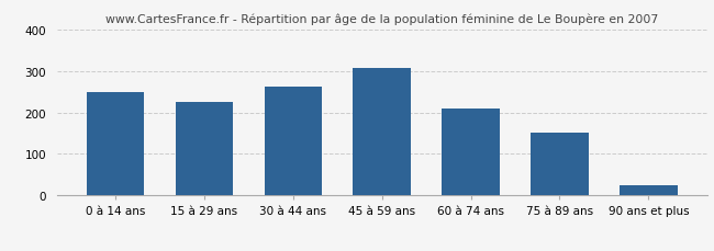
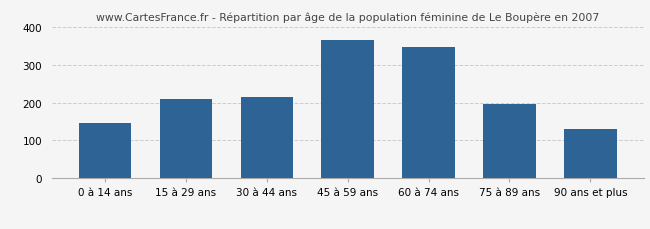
0 à 14 ans: 248 -> 145
15 à 29 ans: 225 -> 210
30 à 44 ans: 263 -> 215
45 à 59 ans: 308 -> 365
60 à 74 ans: 210 -> 345
75 à 89 ans: 152 -> 195
90 ans et plus: 25 -> 130
